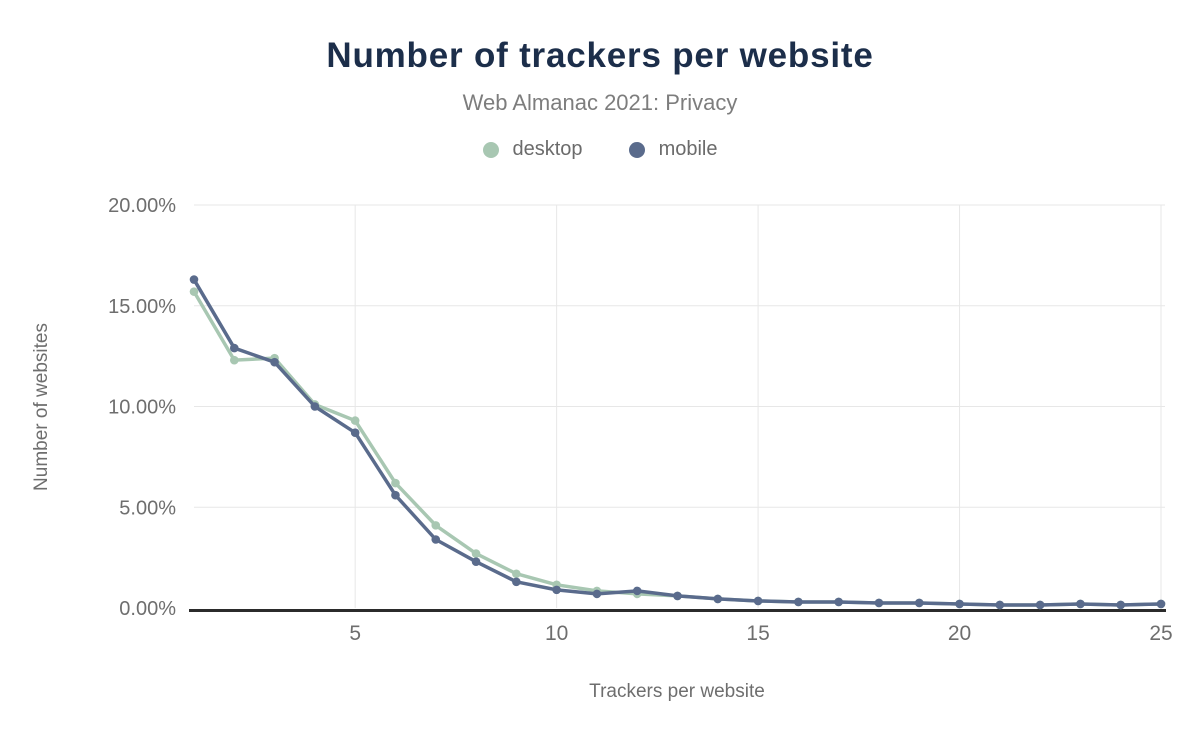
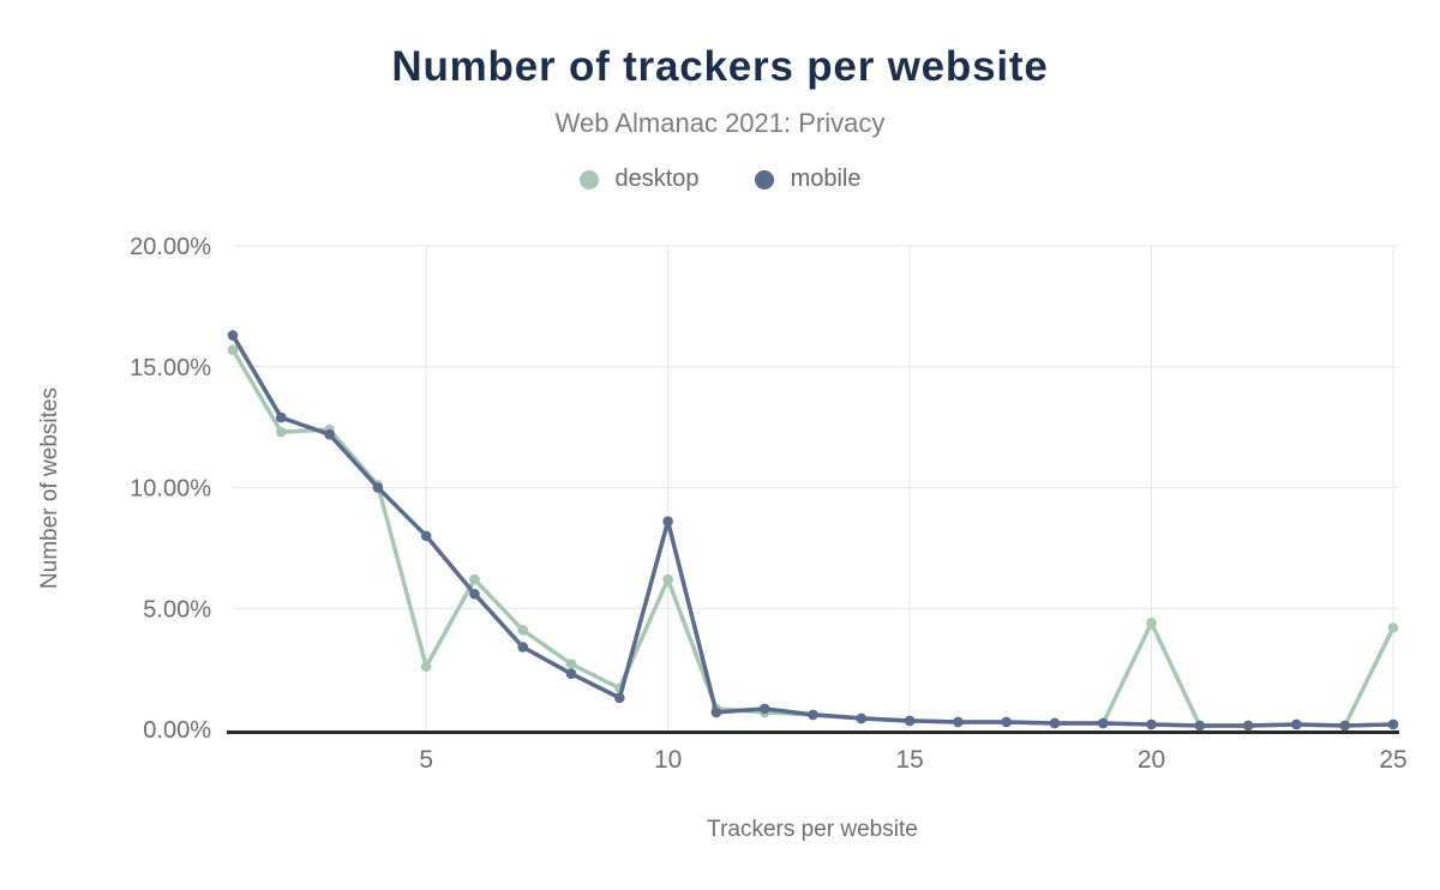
desktop/5: 9.3% -> 2.6%
mobile/5: 8.7% -> 8.0%
desktop/10: 1.1% -> 6.2%
mobile/10: 0.9% -> 8.6%
desktop/20: 0.2% -> 4.4%
desktop/25: 0.2% -> 4.2%
